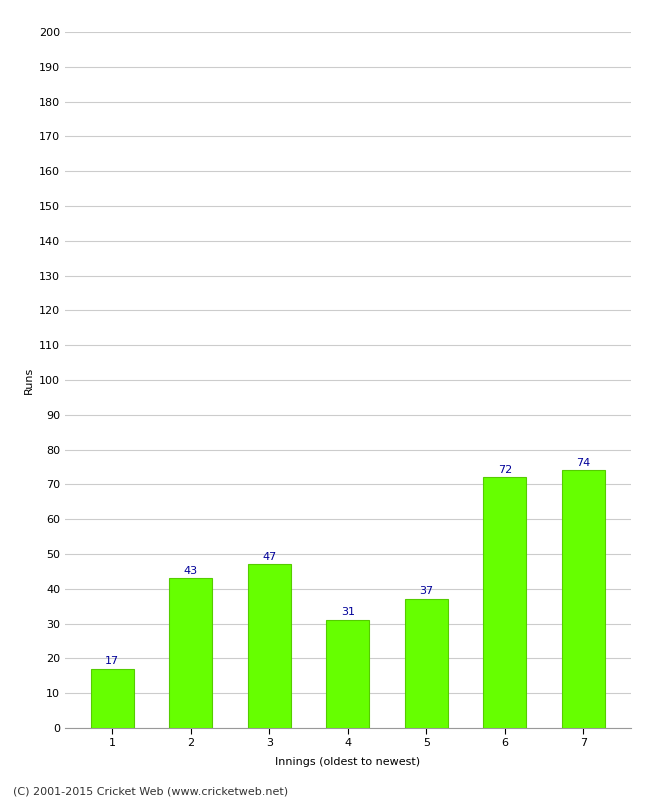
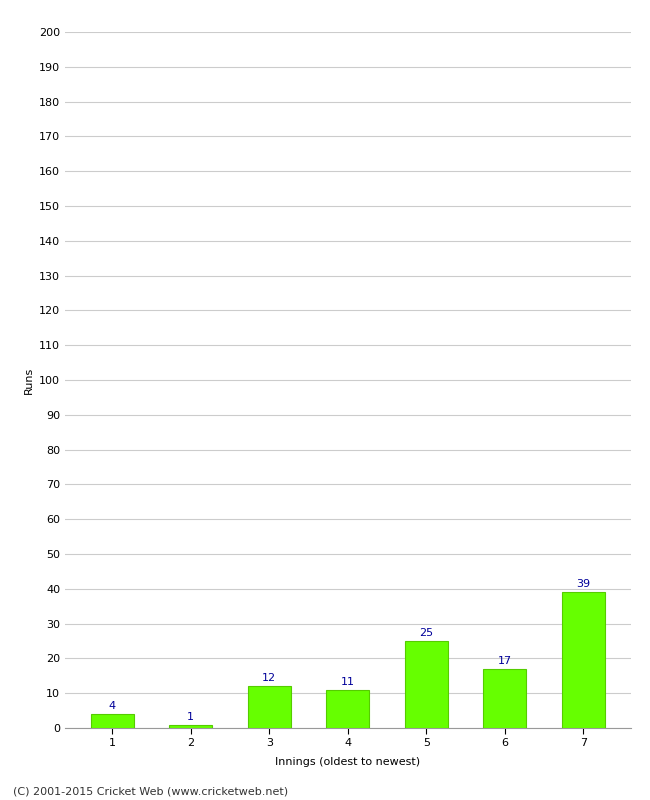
1: 17 -> 4
2: 43 -> 1
3: 47 -> 12
4: 31 -> 11
5: 37 -> 25
6: 72 -> 17
7: 74 -> 39
